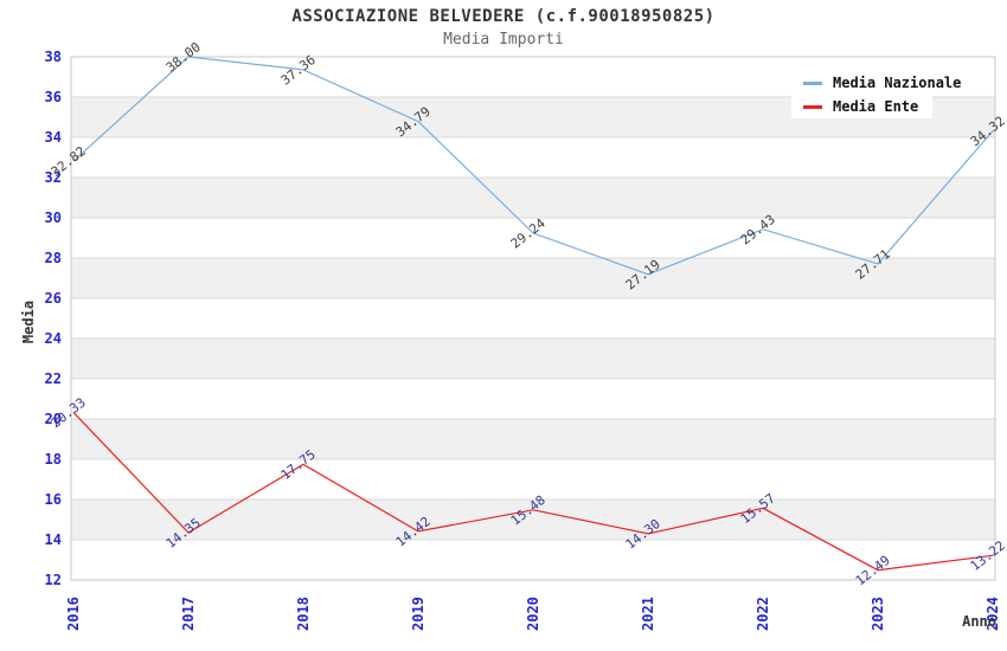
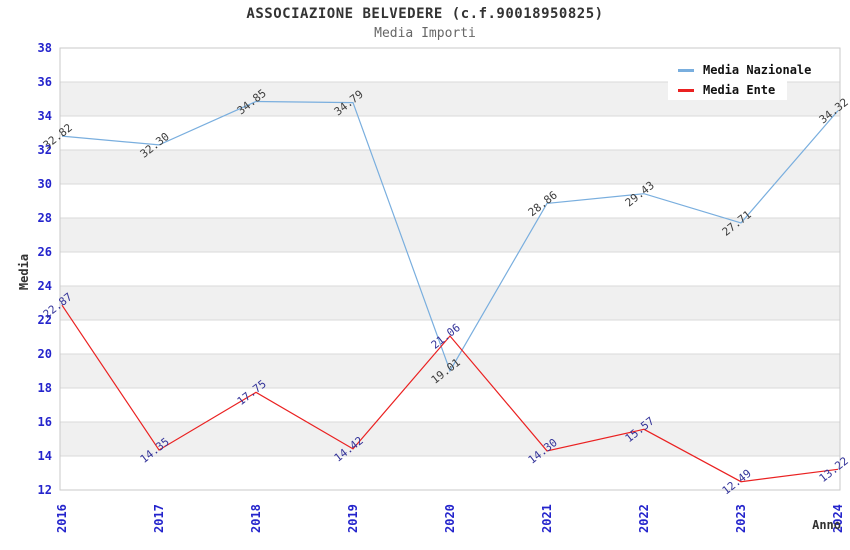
Media Ente/2016: 20.33 -> 22.87
Media Nazionale/2017: 38.00 -> 32.30
Media Nazionale/2018: 37.36 -> 34.85
Media Nazionale/2020: 29.24 -> 19.01
Media Ente/2020: 15.48 -> 21.06
Media Nazionale/2021: 27.19 -> 28.86
